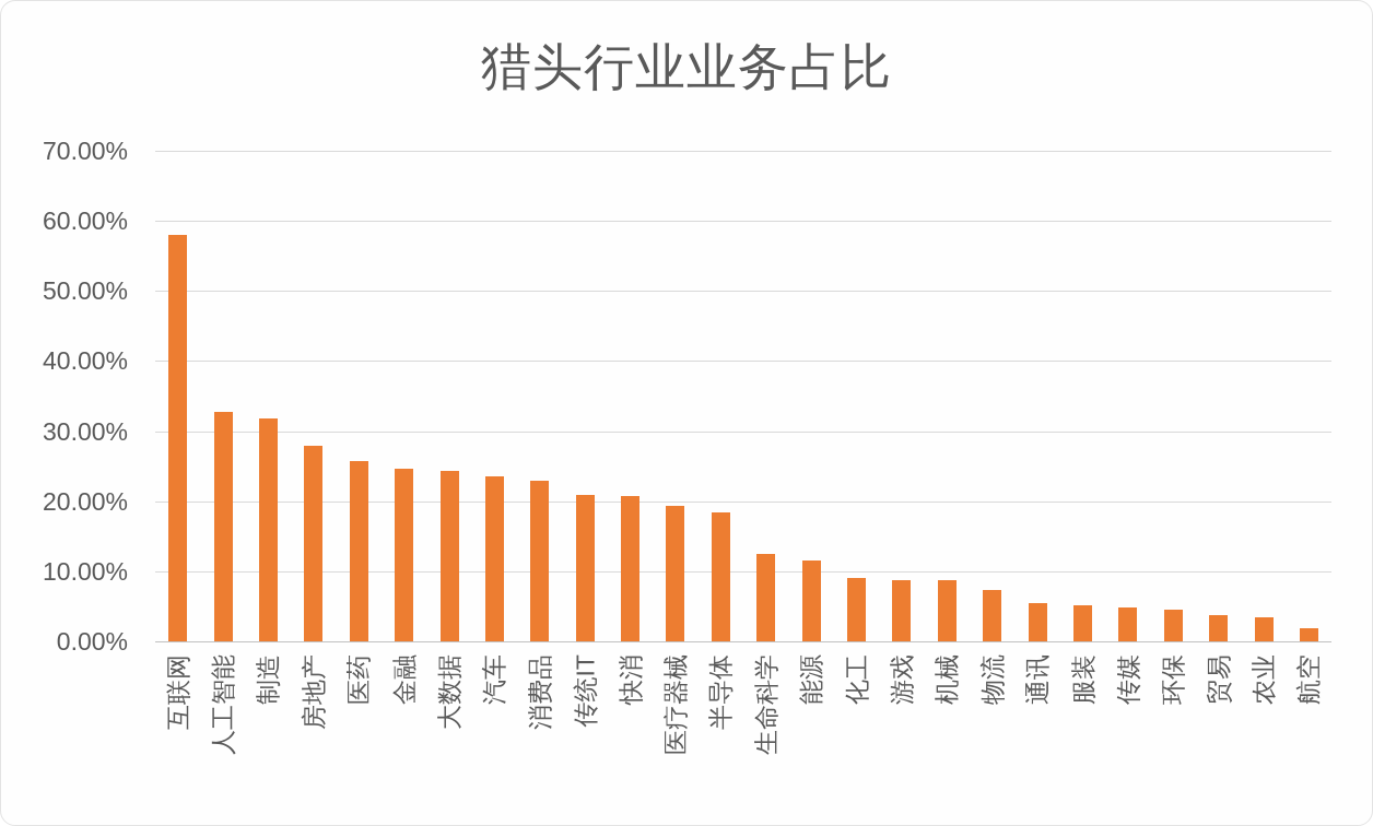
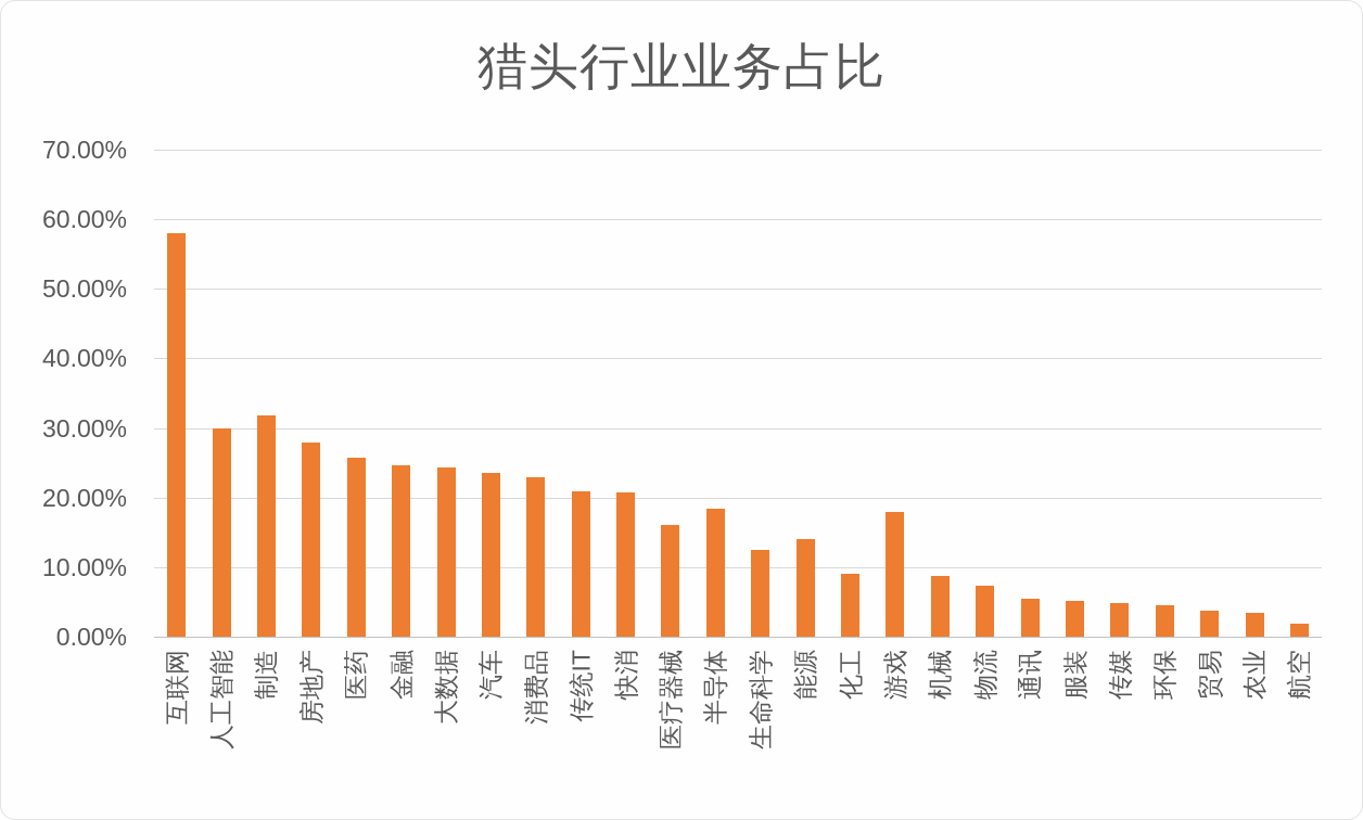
人工智能: 33% -> 30%
医疗器械: 19% -> 16%
能源: 12% -> 14%
游戏: 9% -> 18%
